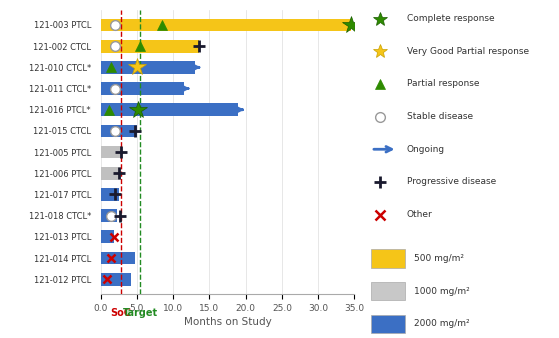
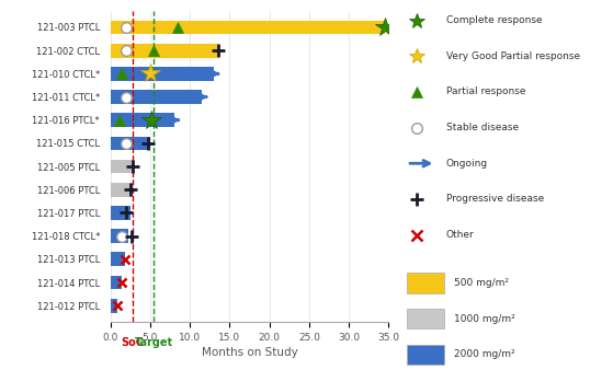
121-016 PTCL*: 19.0 -> 8.0
121-014 PTCL: 4.8 -> 1.5
121-012 PTCL: 4.2 -> 0.9
